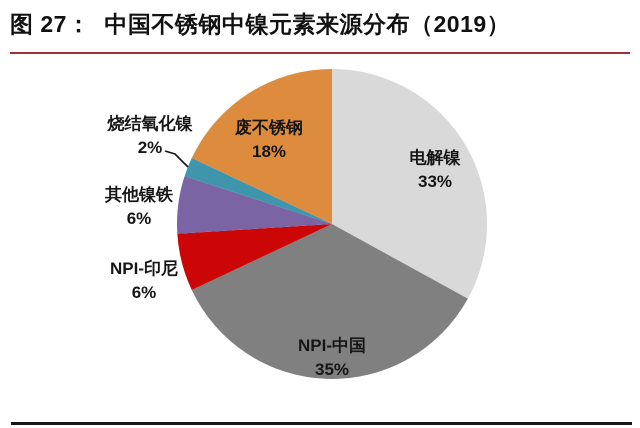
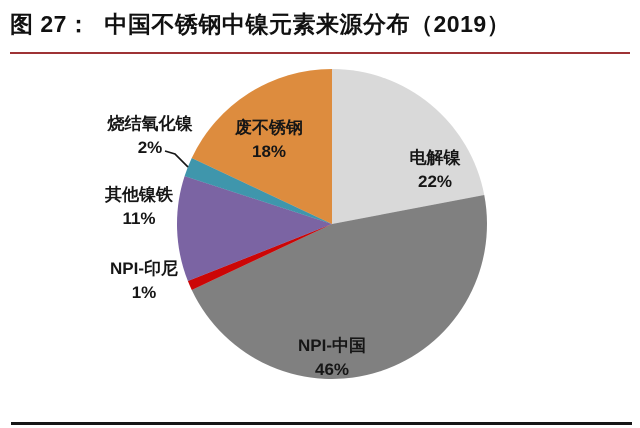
电解镍: 33% -> 22%
NPI-中国: 35% -> 46%
NPI-印尼: 6% -> 1%
其他镍铁: 6% -> 11%
